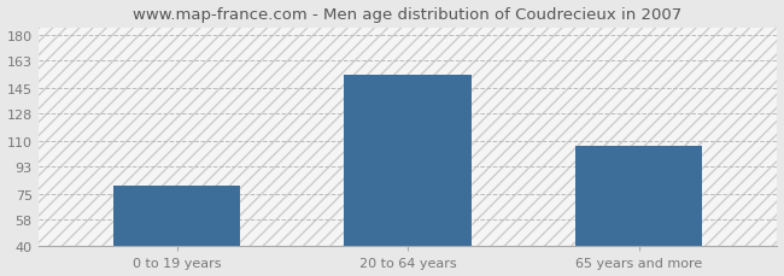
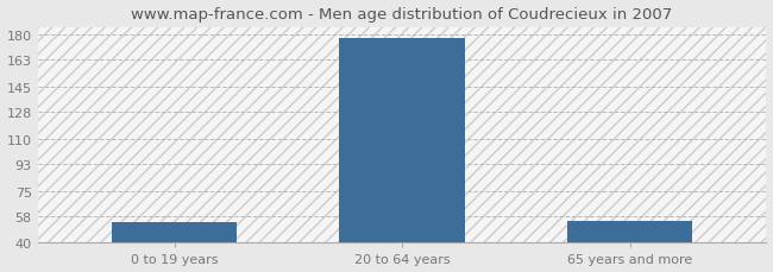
0 to 19 years: 80 -> 54
20 to 64 years: 154 -> 178
65 years and more: 107 -> 55
